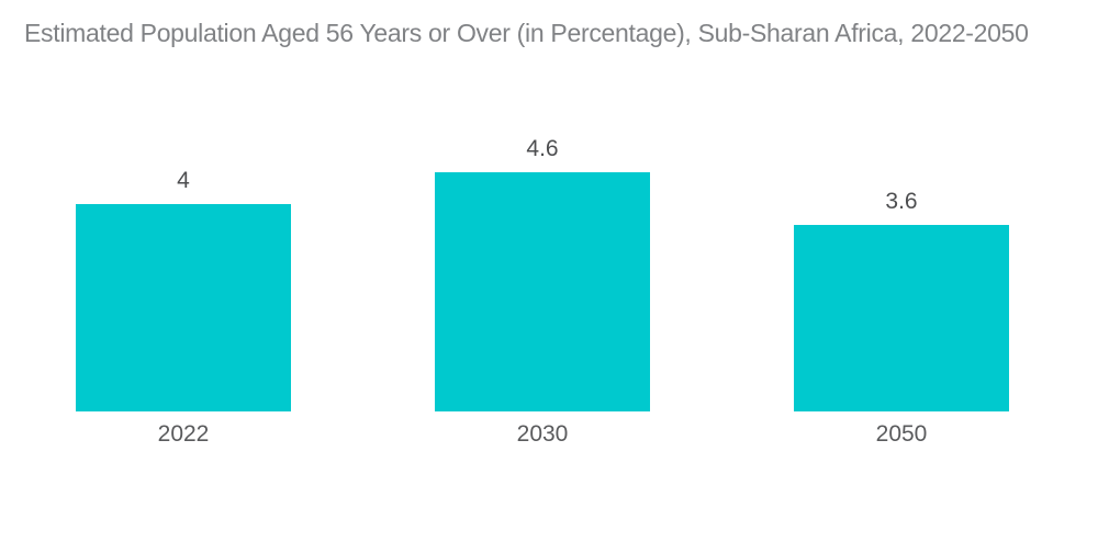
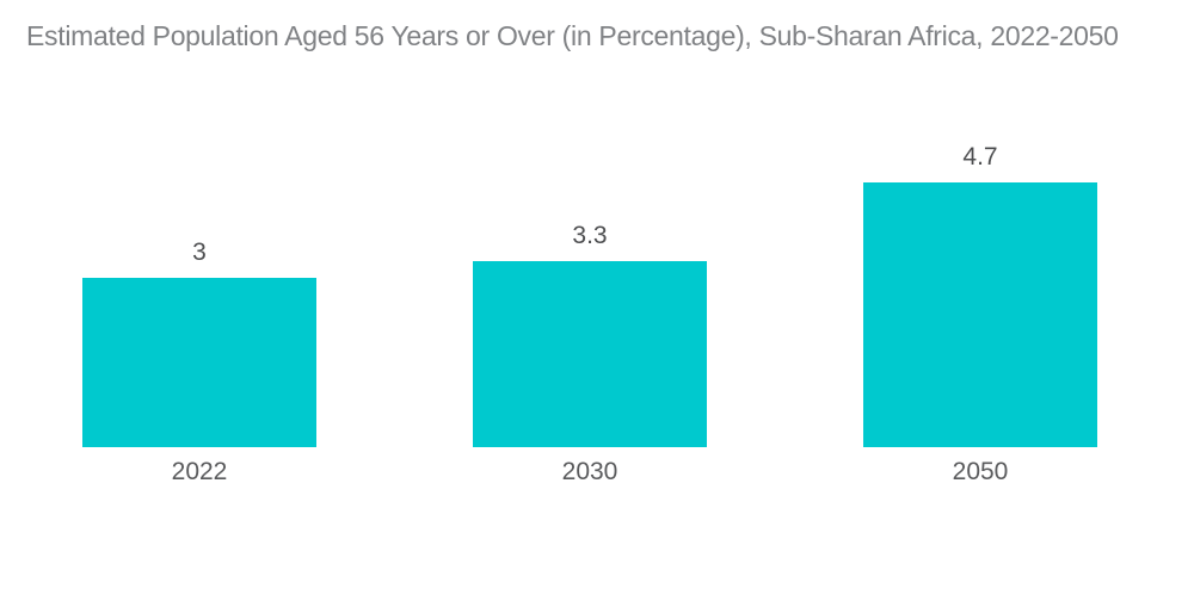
2022: 4 -> 3
2030: 4.6 -> 3.3
2050: 3.6 -> 4.7
